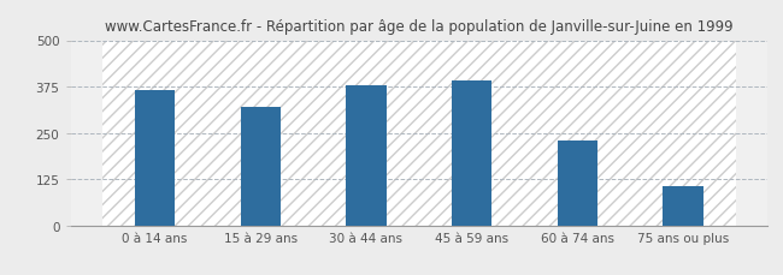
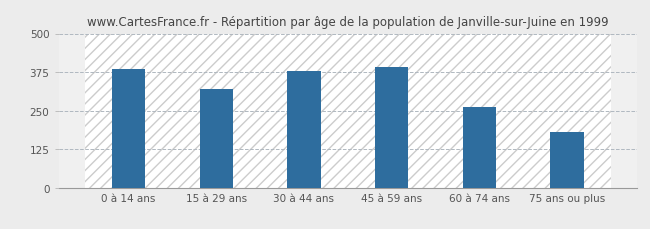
0 à 14 ans: 365 -> 385
60 à 74 ans: 230 -> 260
75 ans ou plus: 105 -> 180
